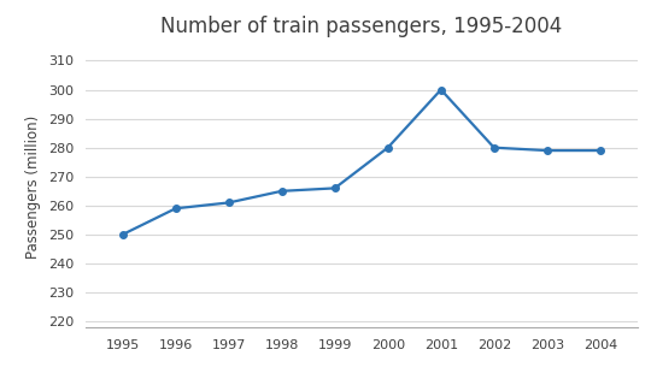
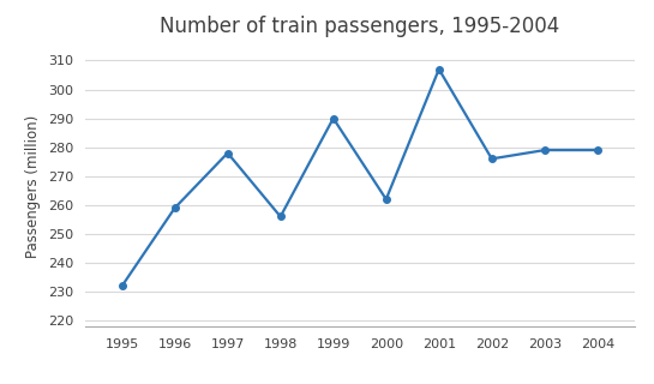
1995: 250 -> 232
1997: 261 -> 278
1998: 265 -> 256
1999: 266 -> 290
2000: 280 -> 262
2001: 300 -> 307
2002: 280 -> 276
